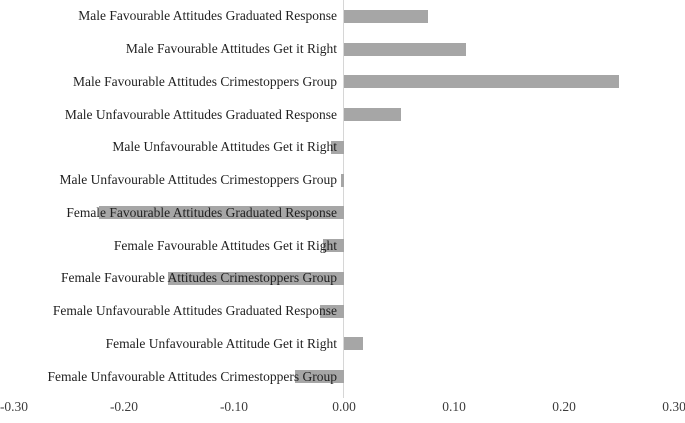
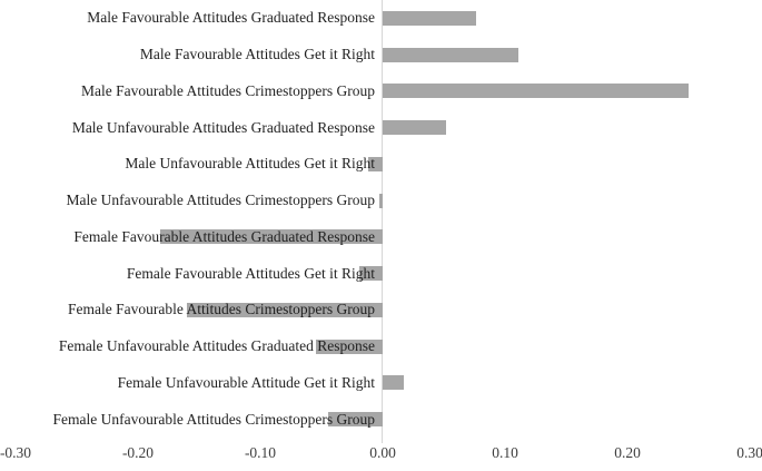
Female Favourable Attitudes Graduated Response: -0.223 -> -0.182
Female Unfavourable Attitudes Graduated Response: -0.022 -> -0.055
